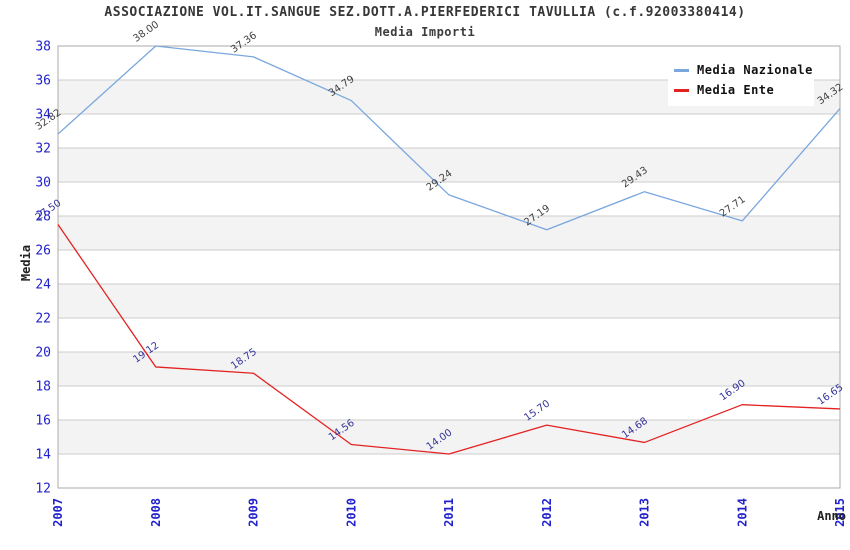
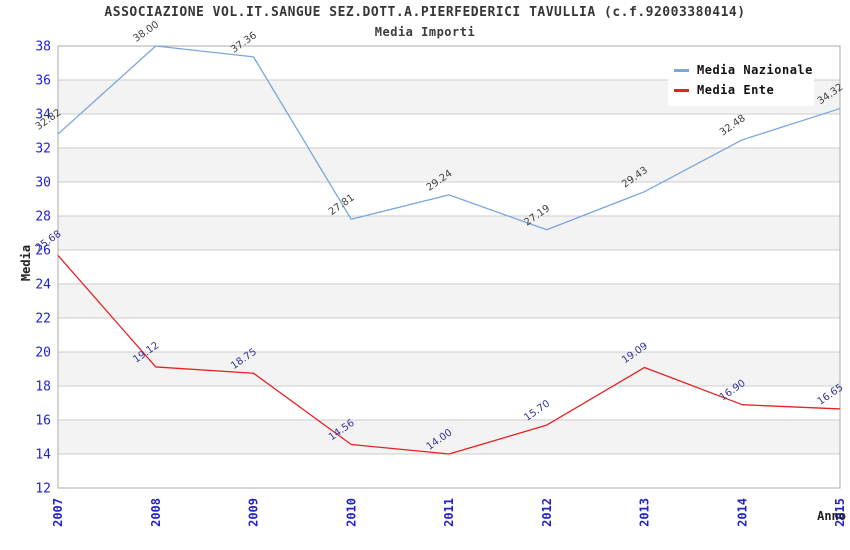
Media Ente/2007: 27.50 -> 25.68
Media Nazionale/2010: 34.79 -> 27.81
Media Ente/2013: 14.68 -> 19.09
Media Nazionale/2014: 27.71 -> 32.48
